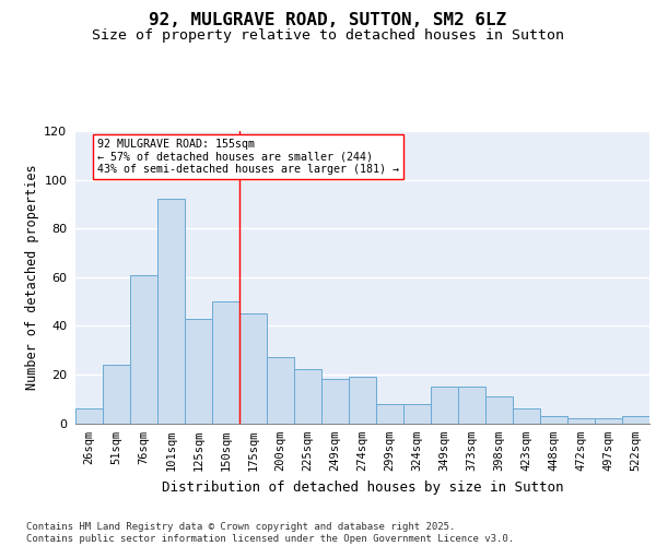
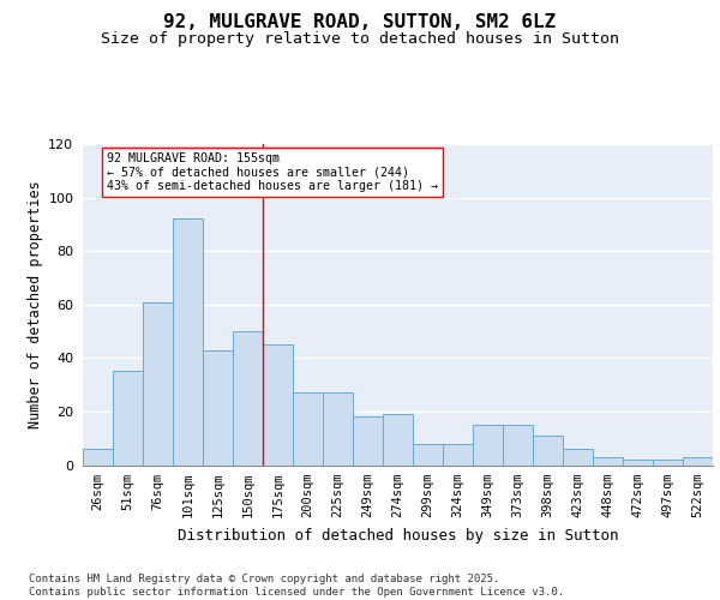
51sqm: 24 -> 35
225sqm: 22 -> 27
